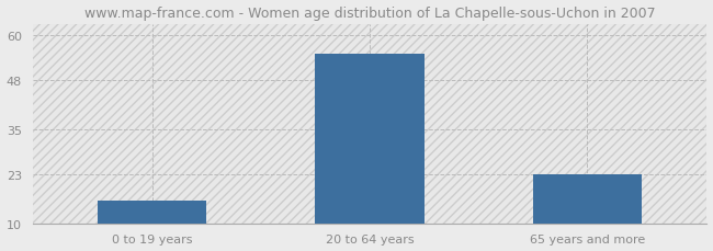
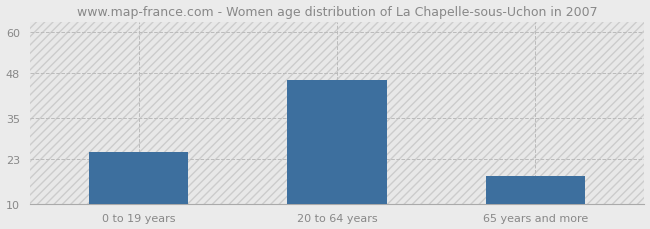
0 to 19 years: 16 -> 25
20 to 64 years: 55 -> 46
65 years and more: 23 -> 18
